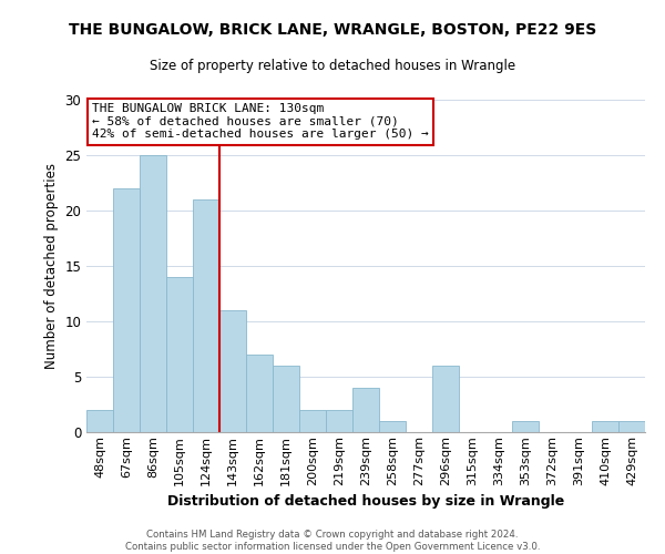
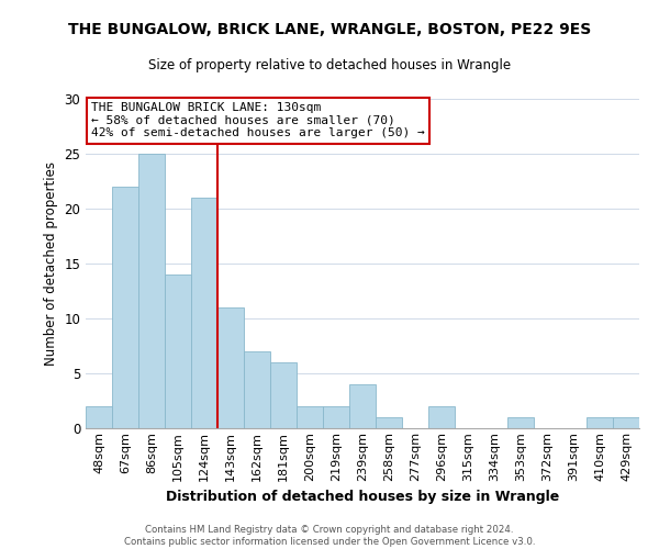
296sqm: 6 -> 2
